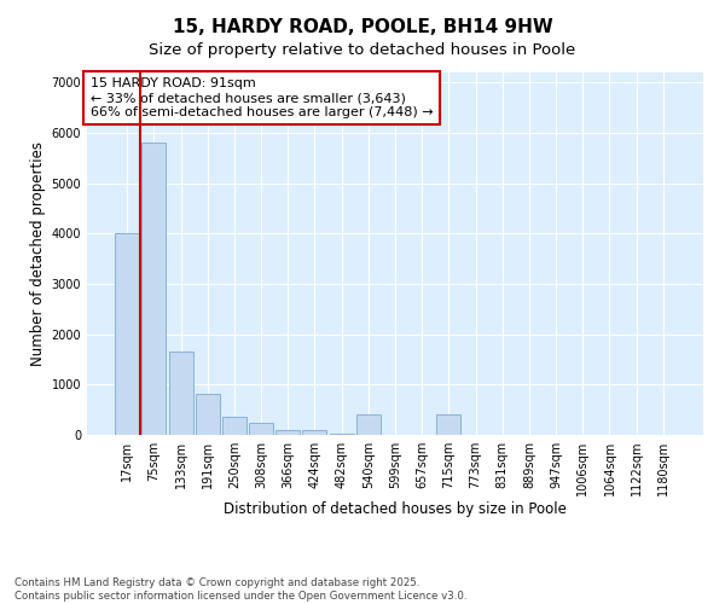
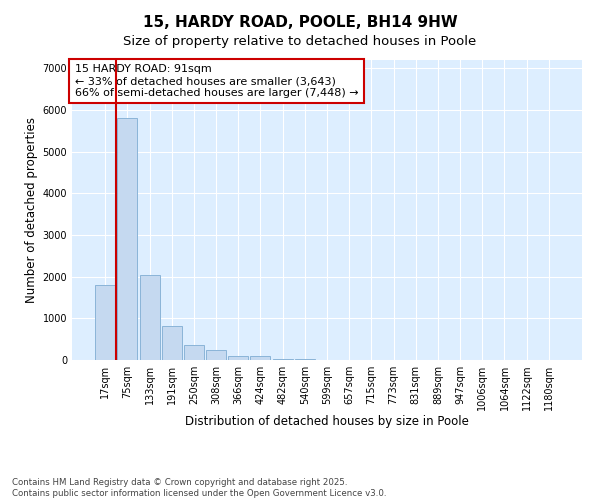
17sqm: 4000 -> 1800
133sqm: 1650 -> 2050
540sqm: 400 -> 20
715sqm: 400 -> 0
